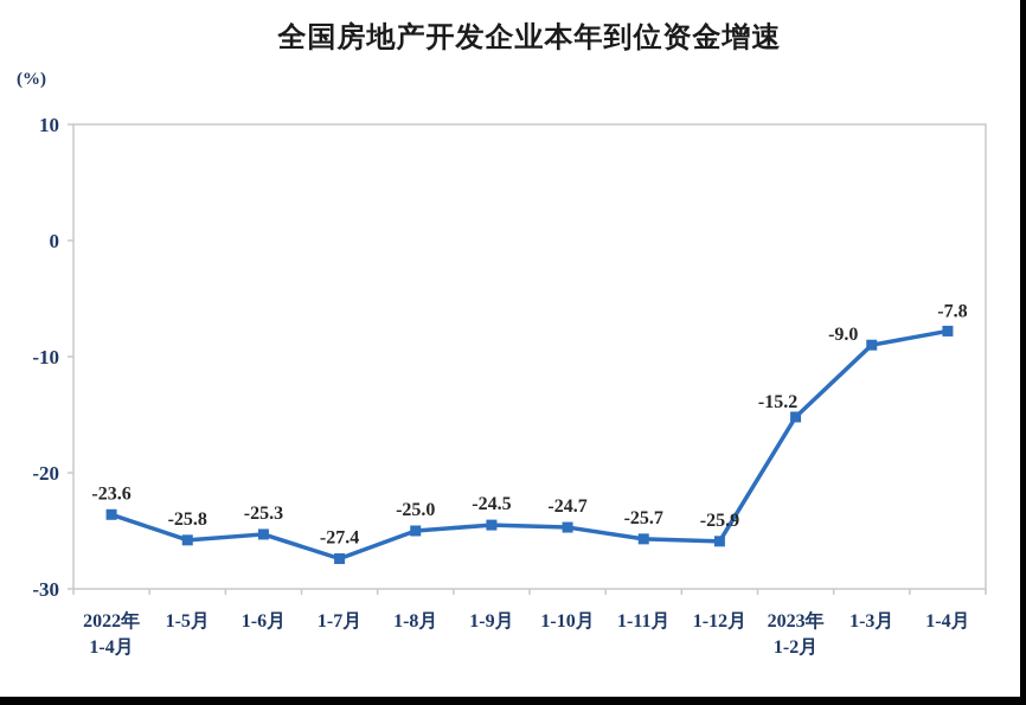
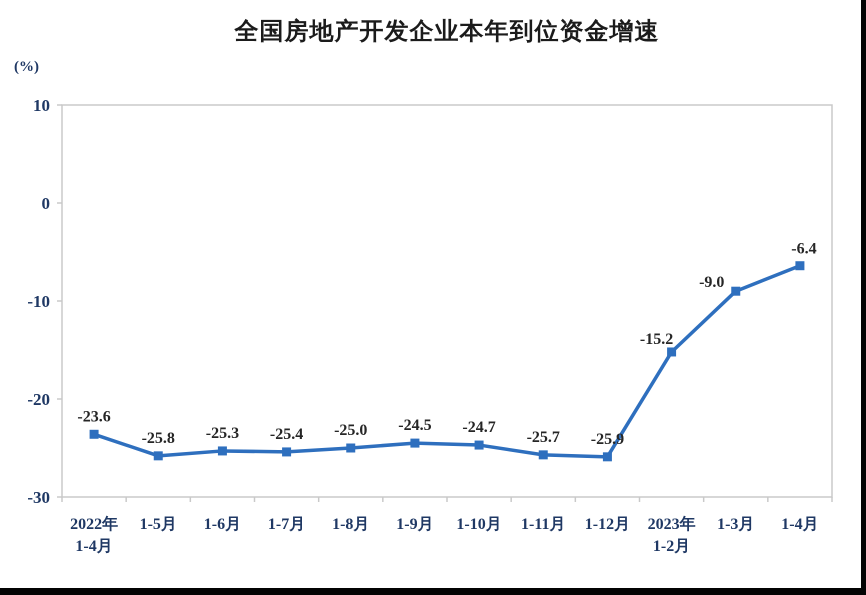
1-7月: -27.4 -> -25.4
1-4月: -7.8 -> -6.4
